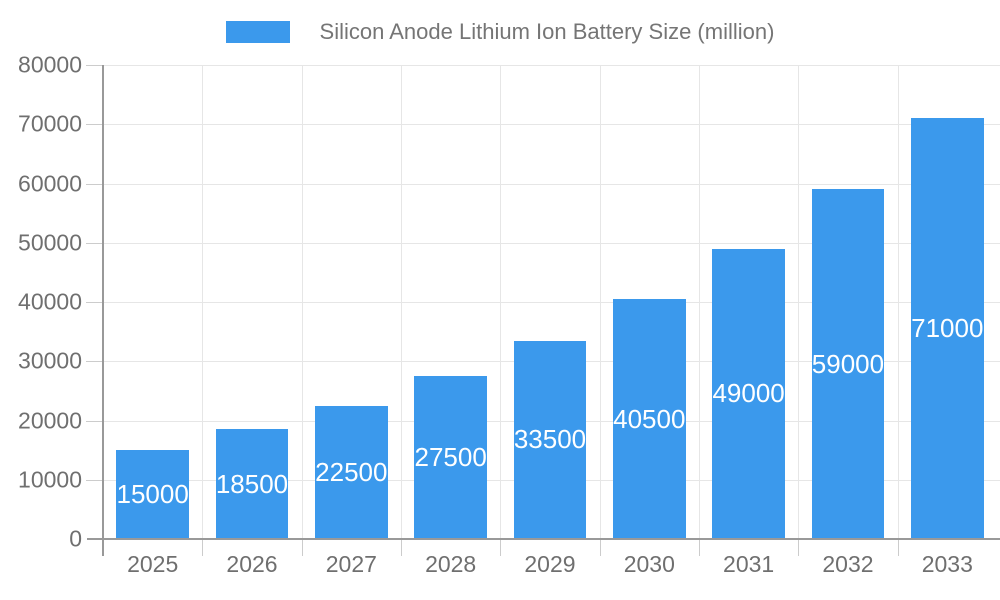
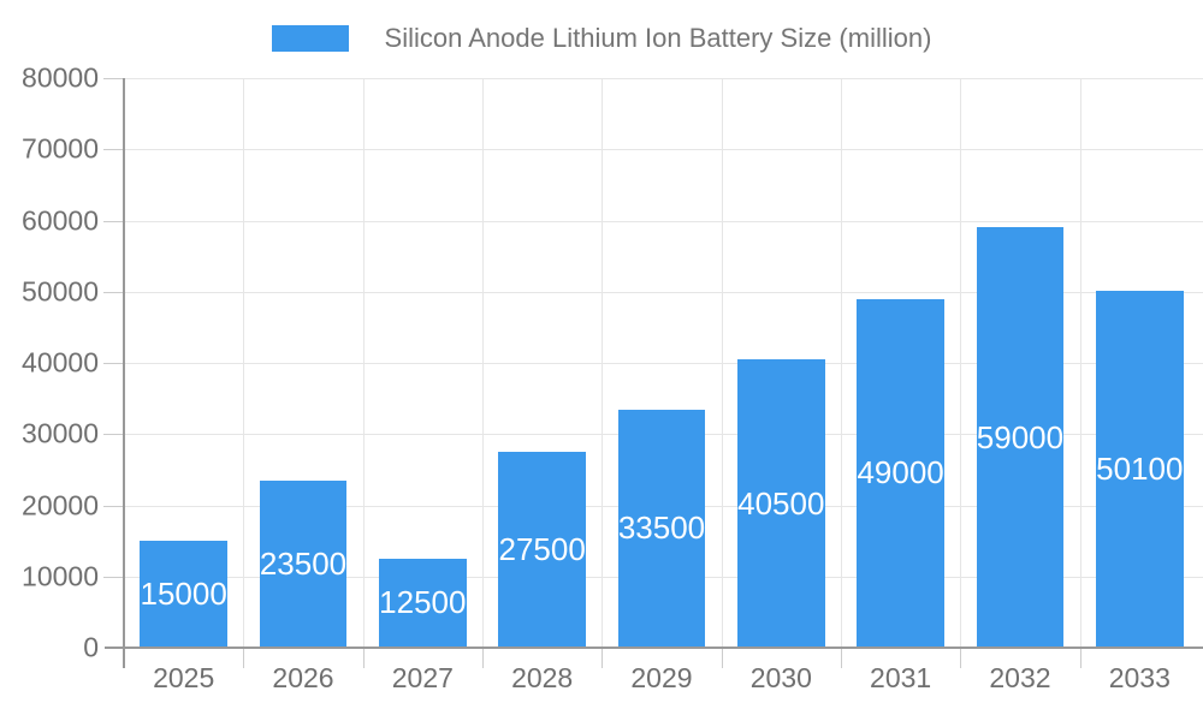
2026: 18500 -> 23500
2027: 22500 -> 12500
2033: 71000 -> 50100
